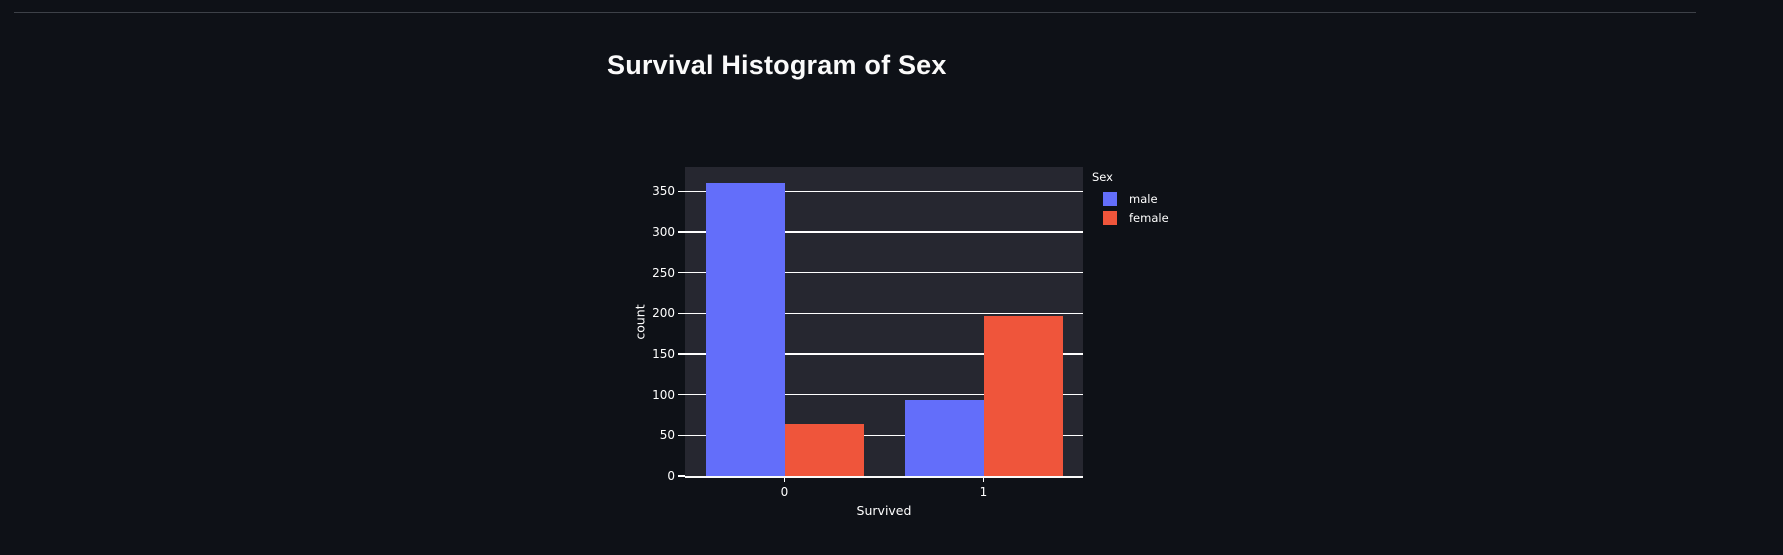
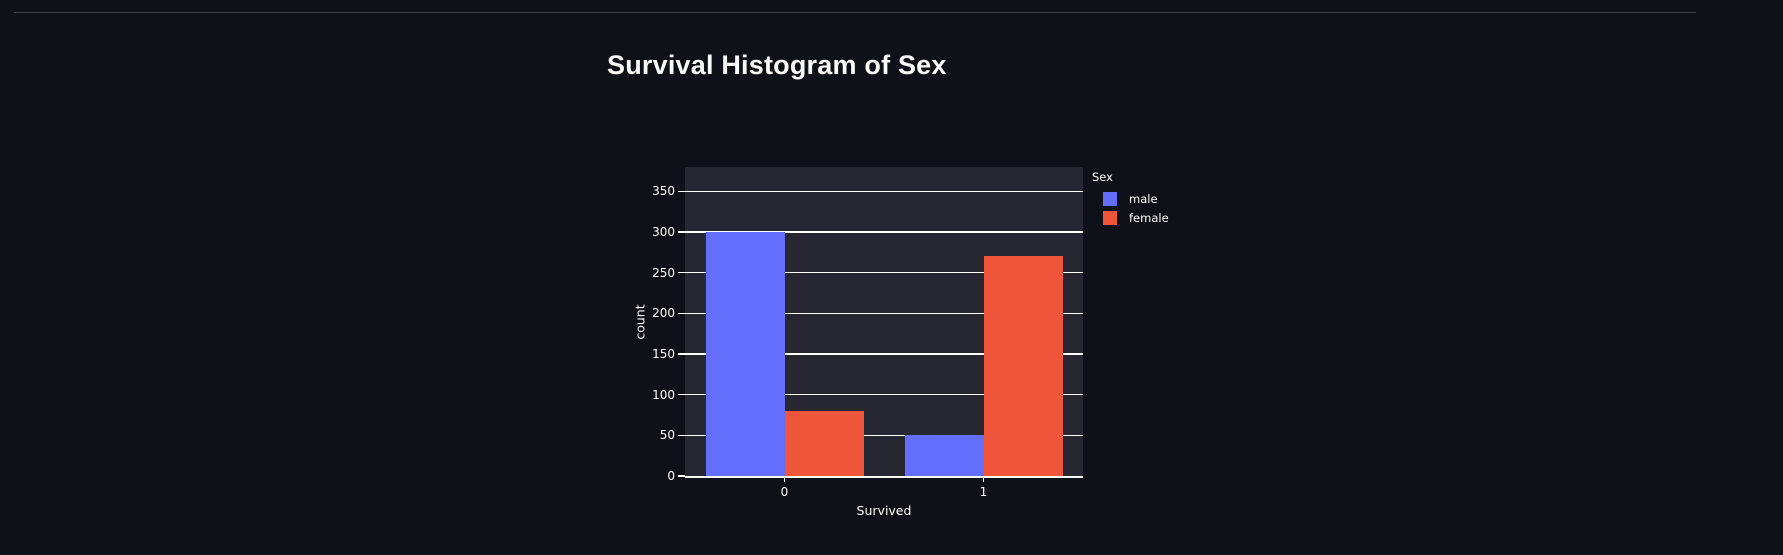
male/0: 360 -> 300
female/0: 60 -> 80
male/1: 90 -> 50
female/1: 200 -> 270
